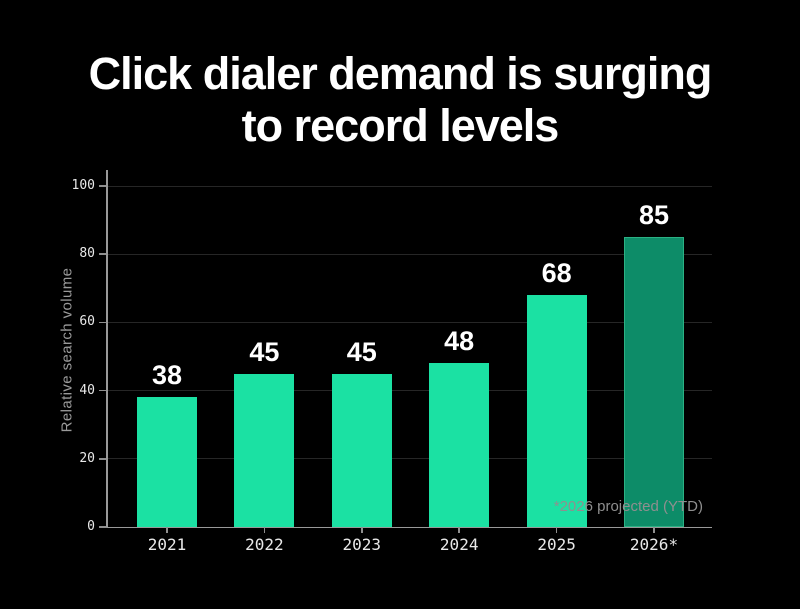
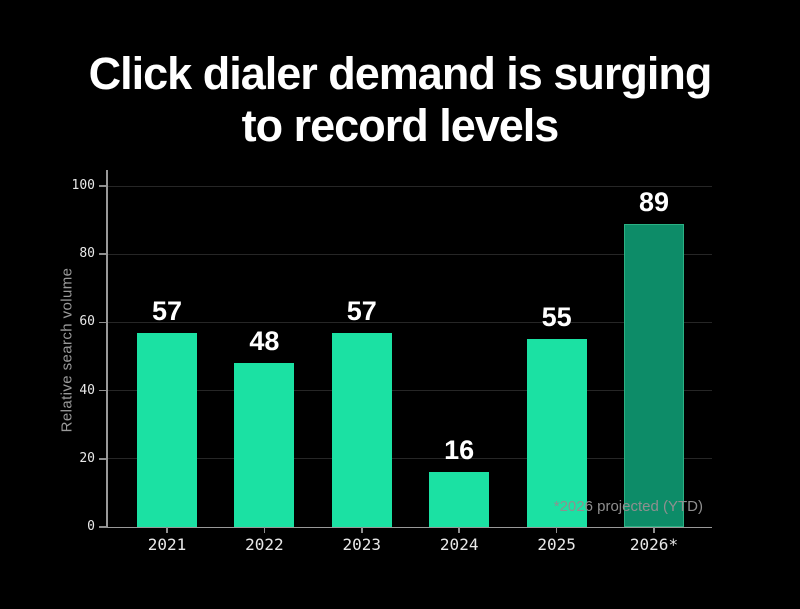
2021: 38 -> 57
2022: 45 -> 48
2023: 45 -> 57
2024: 48 -> 16
2025: 68 -> 55
2026*: 85 -> 89
